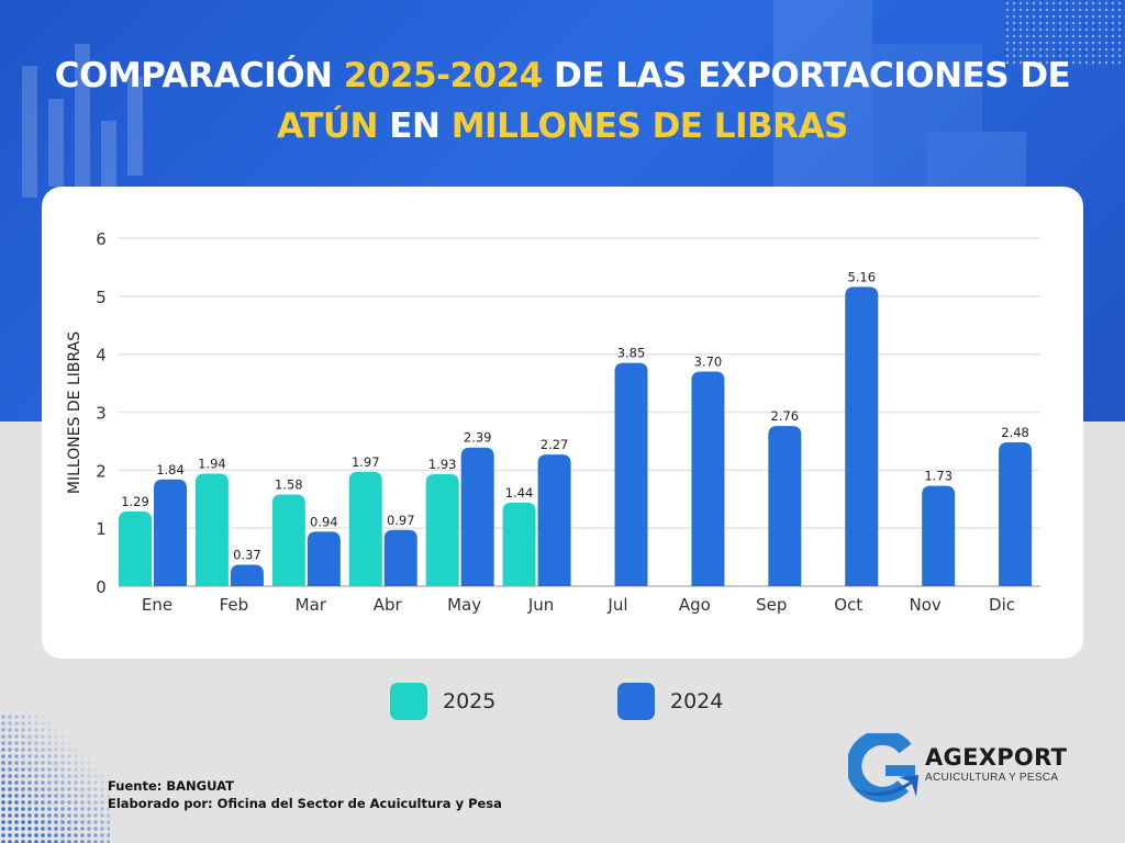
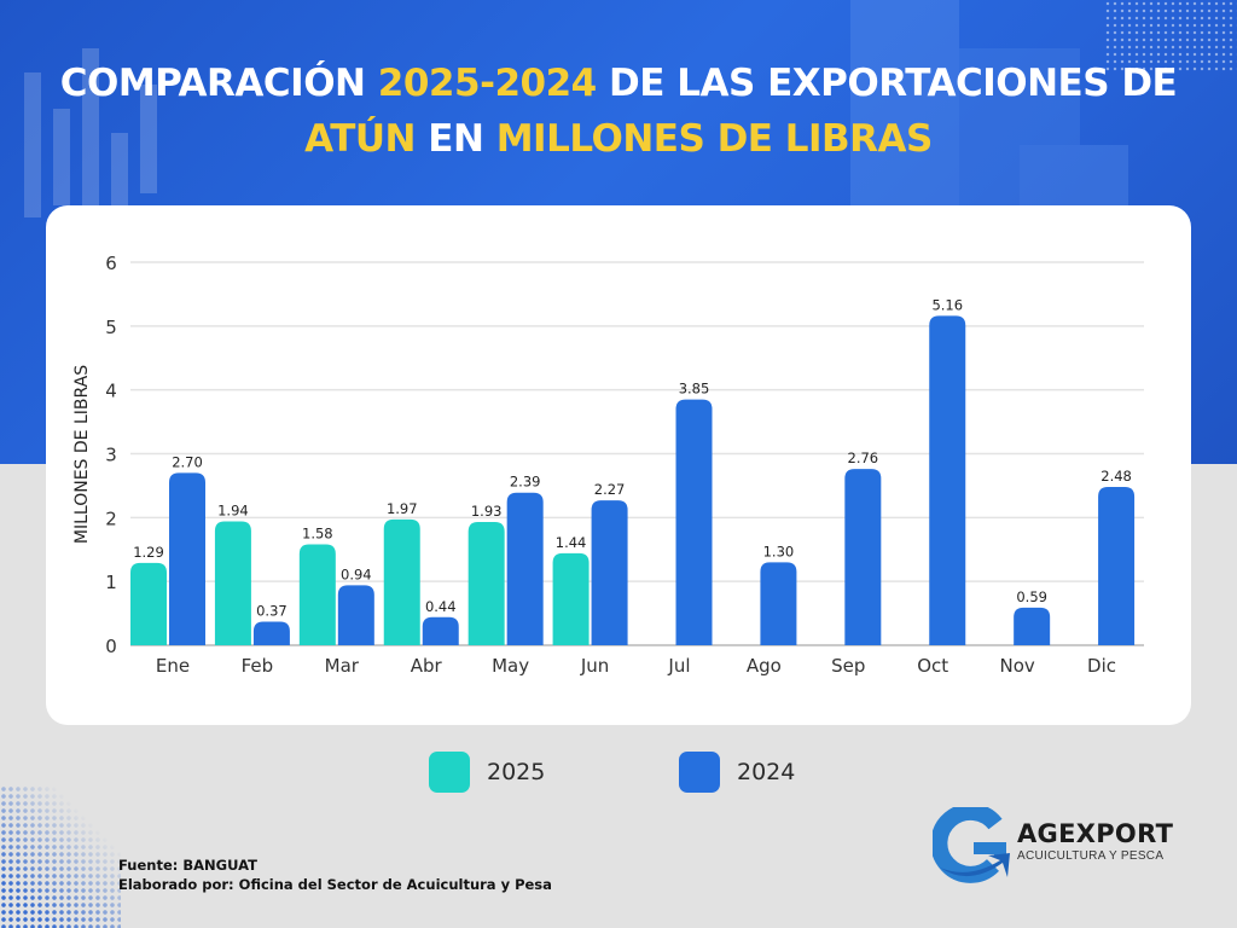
2024/Ene: 1.84 -> 2.70
2024/Abr: 0.97 -> 0.44
2024/Ago: 3.70 -> 1.30
2024/Nov: 1.73 -> 0.59
